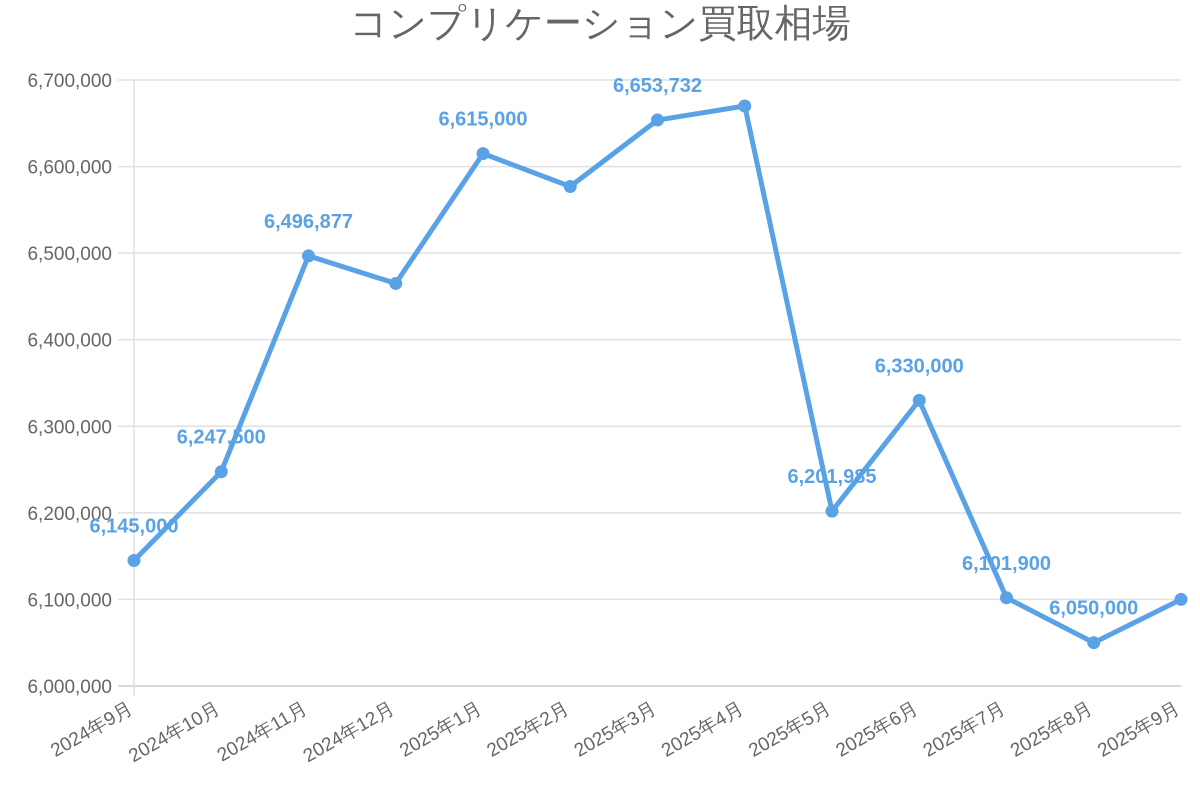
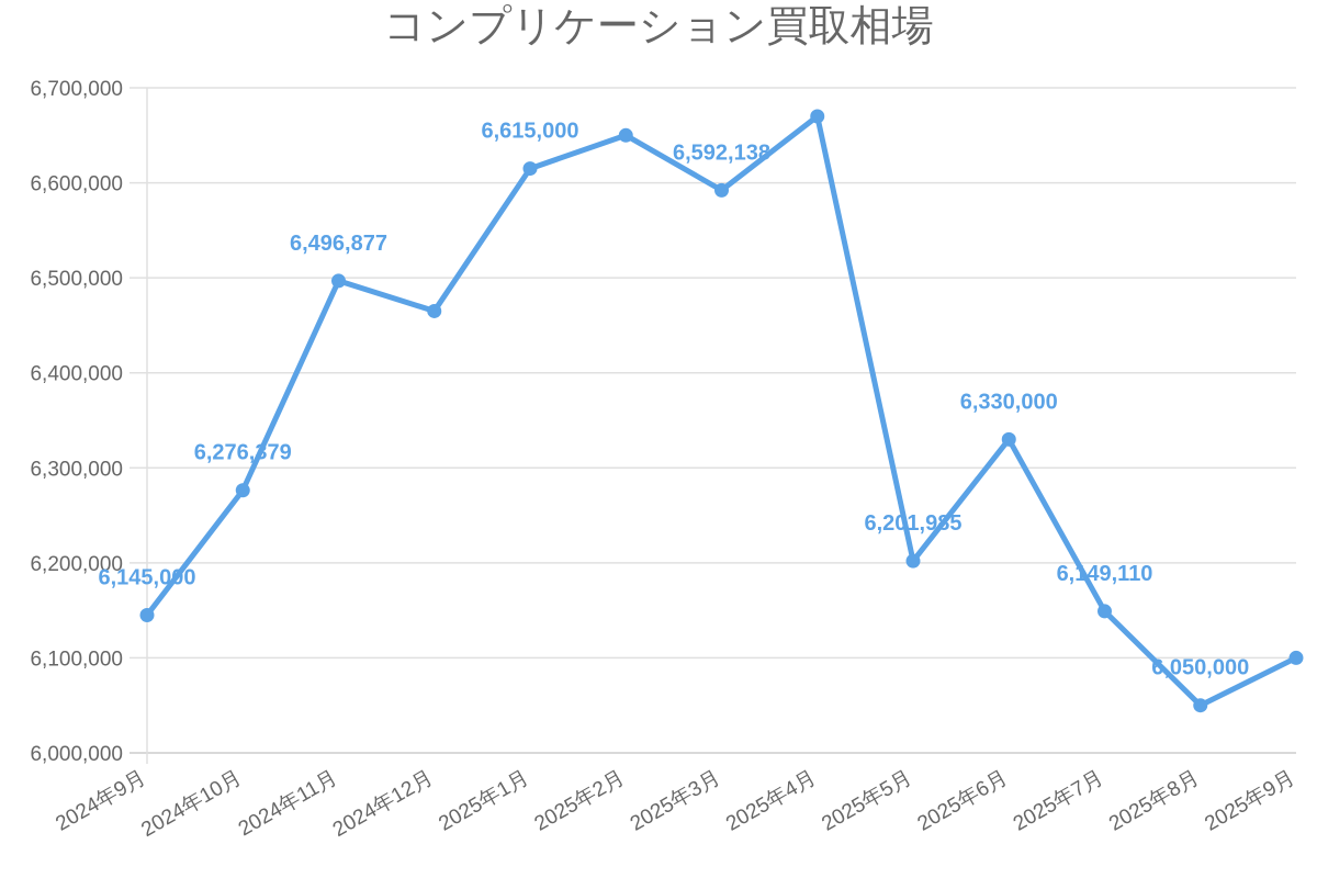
2024年10月: 6,247,500 -> 6,276,379
2025年2月: 6580000 -> 6650000
2025年3月: 6,653,732 -> 6,592,138
2025年7月: 6,101,900 -> 6,149,110
